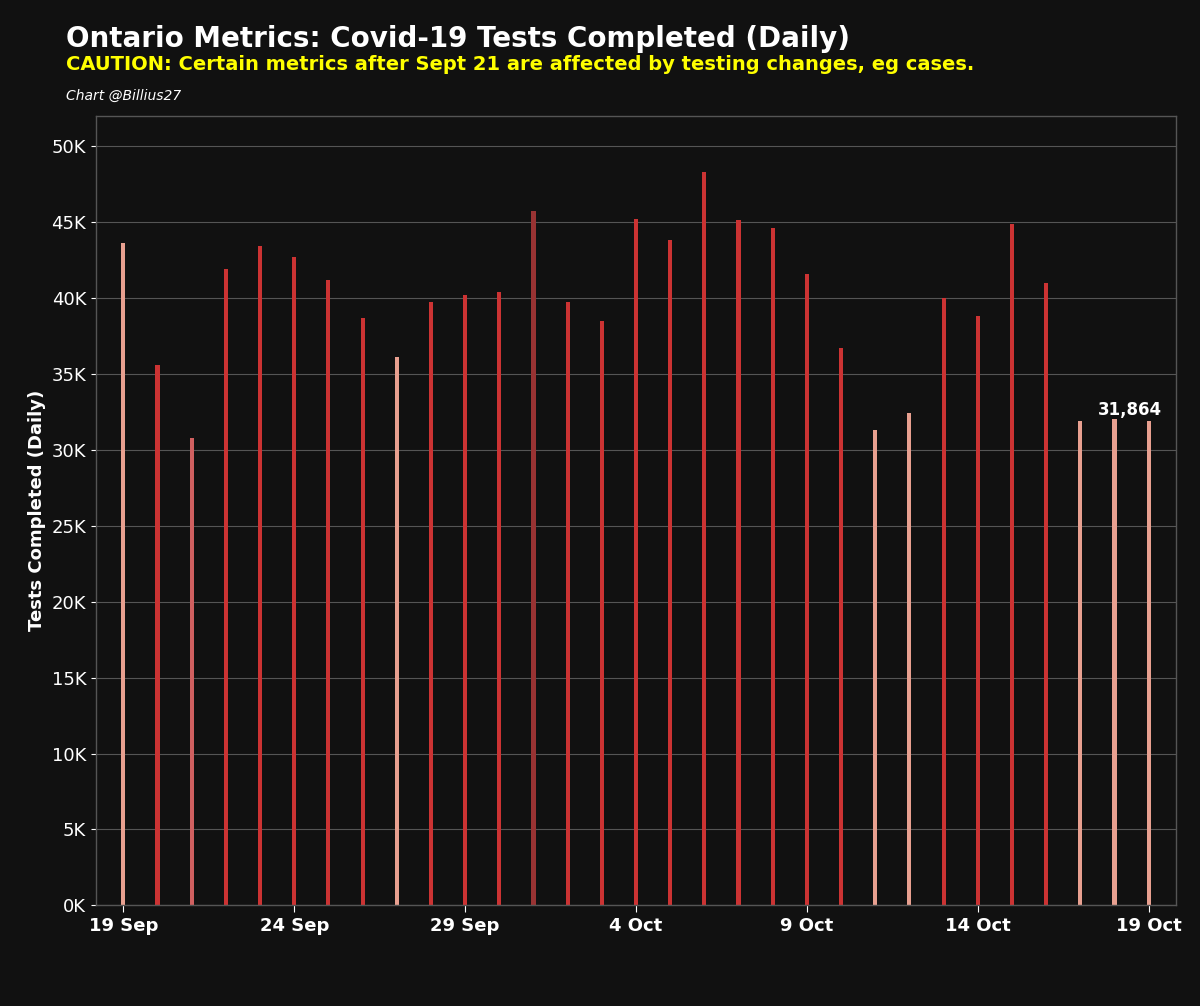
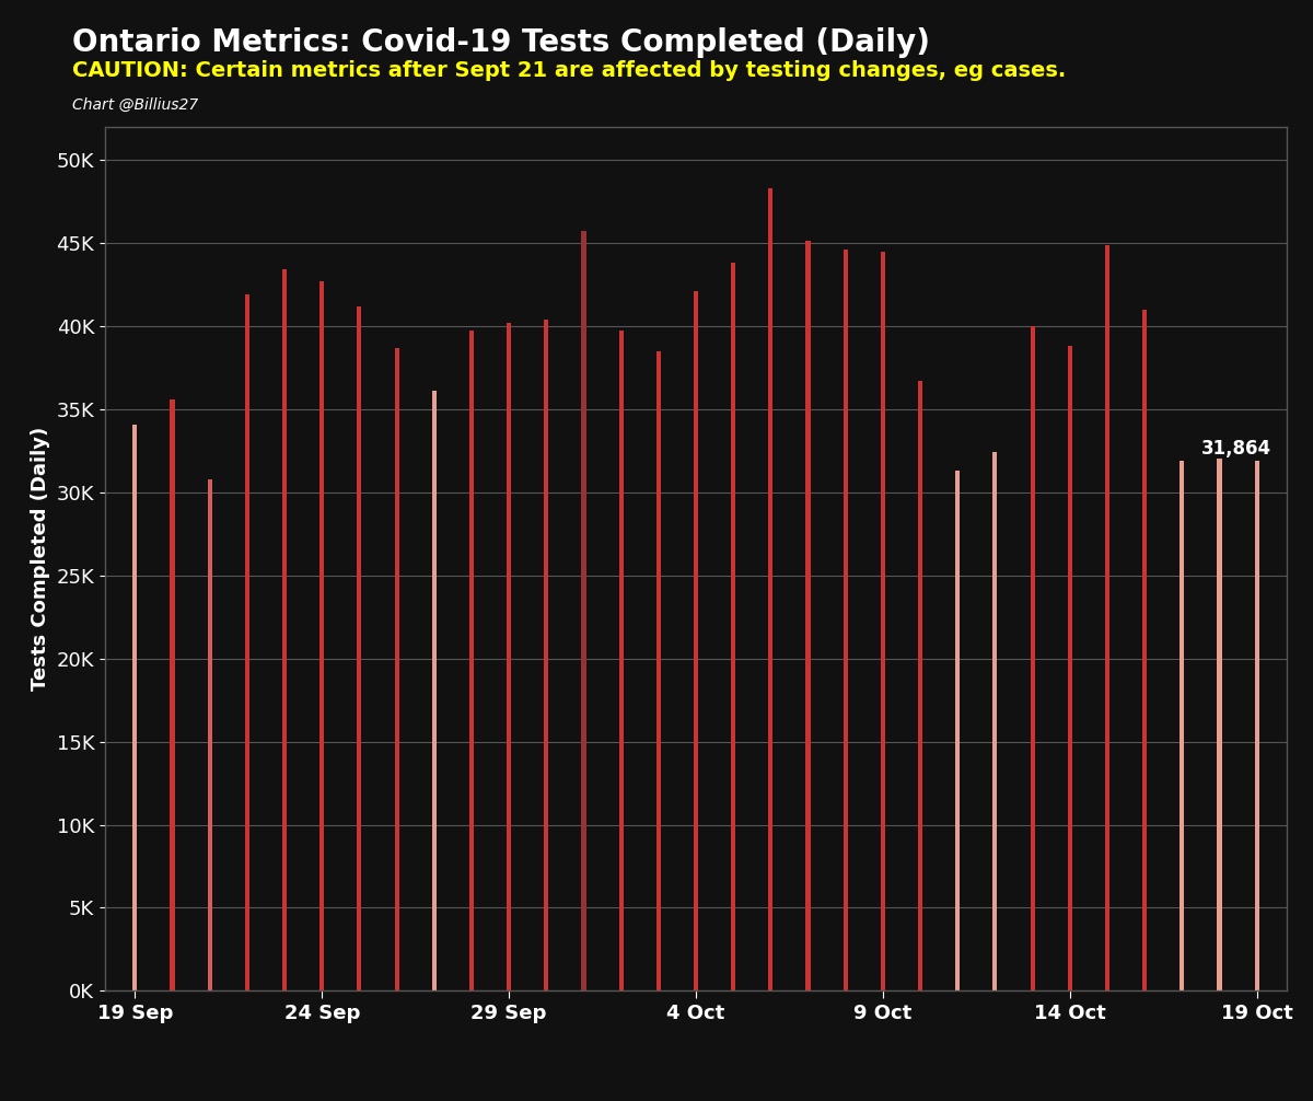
19 Sep: 43.6K -> 34.1K
4 Oct: 45.2K -> 42.1K
9 Oct: 41.6K -> 44.5K
